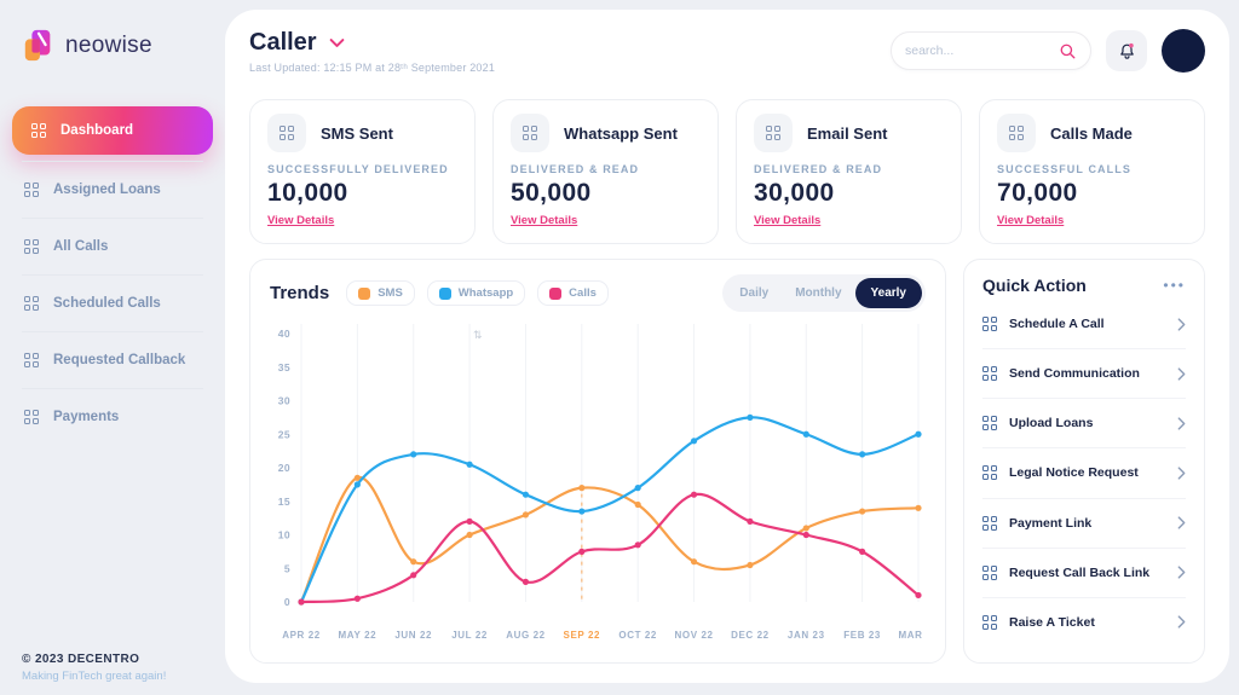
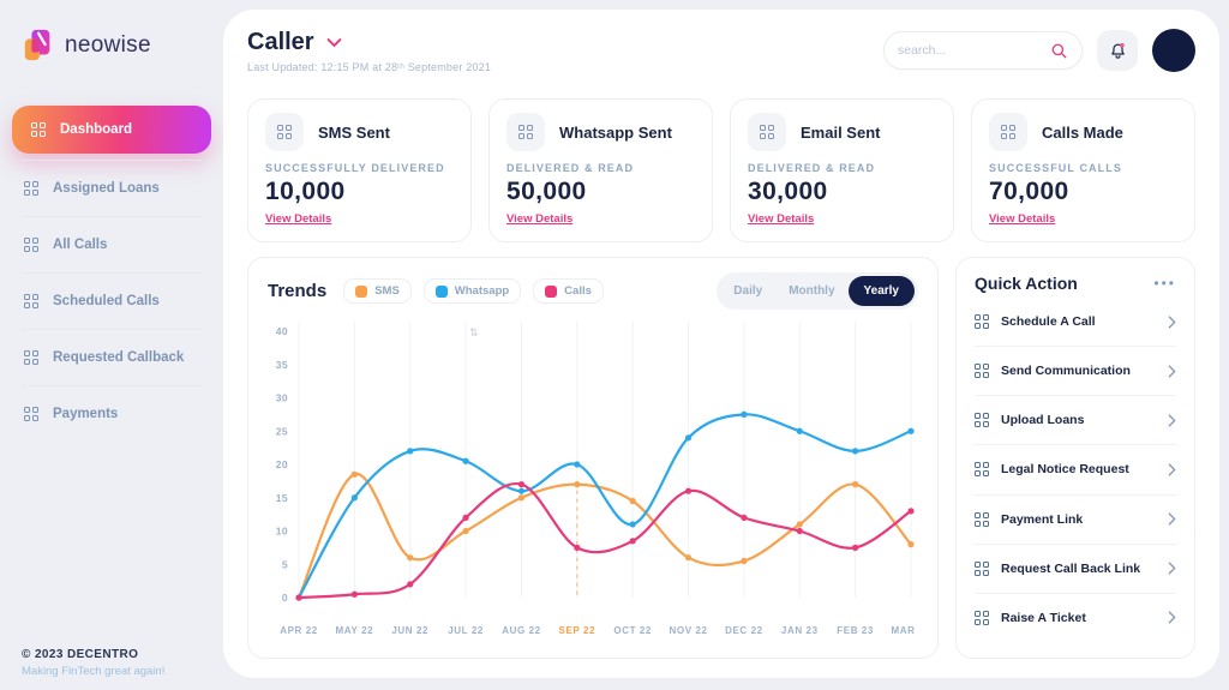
Whatsapp/MAY 22: 18 -> 15
Calls/JUN 22: 4 -> 2
SMS/AUG 22: 13 -> 15
Calls/AUG 22: 3 -> 17
Whatsapp/SEP 22: 14 -> 20
Whatsapp/OCT 22: 17 -> 11
SMS/FEB 23: 14 -> 17
SMS/MAR 23: 14 -> 8
Calls/MAR 23: 1 -> 13
